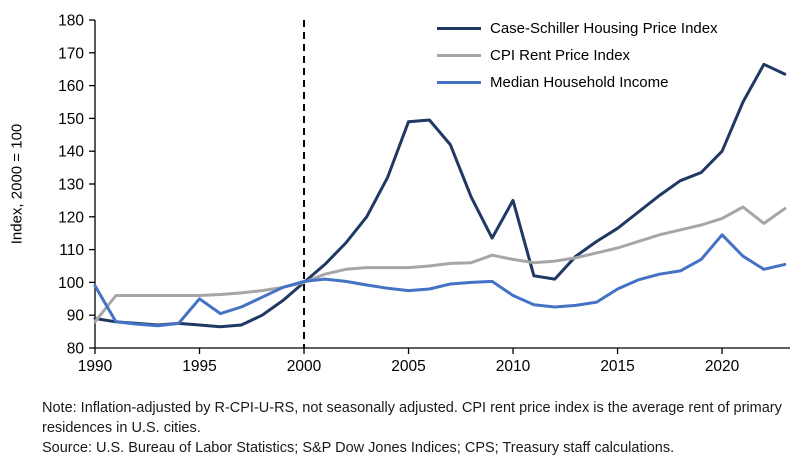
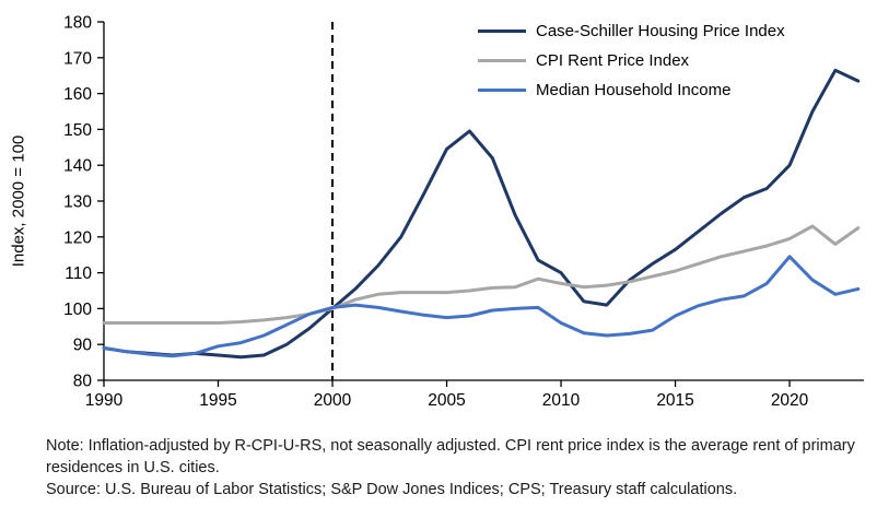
CPI Rent Price Index/1990: 88 -> 96
Median Household Income/1990: 99 -> 89
Median Household Income/1995: 95 -> 90
Case-Schiller Housing Price Index/2005: 149 -> 144
Case-Schiller Housing Price Index/2010: 125 -> 110
